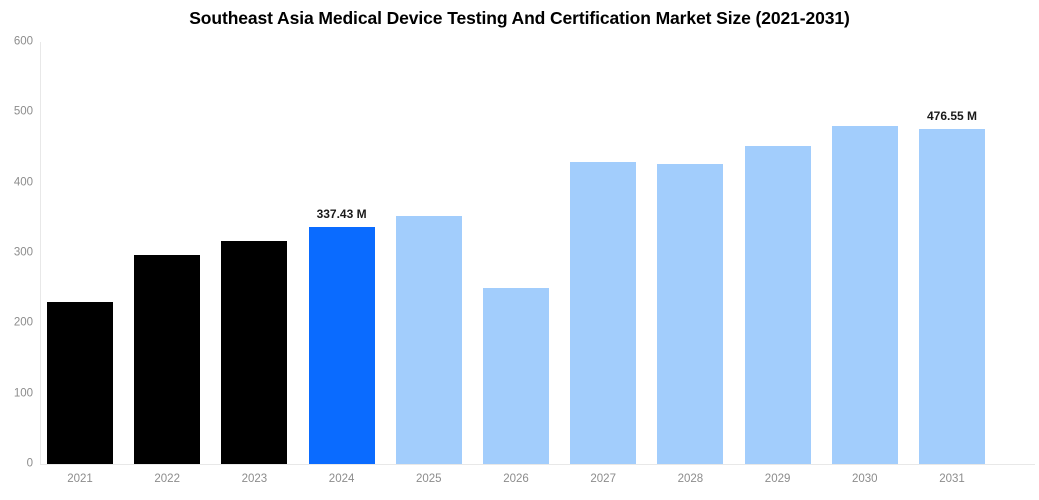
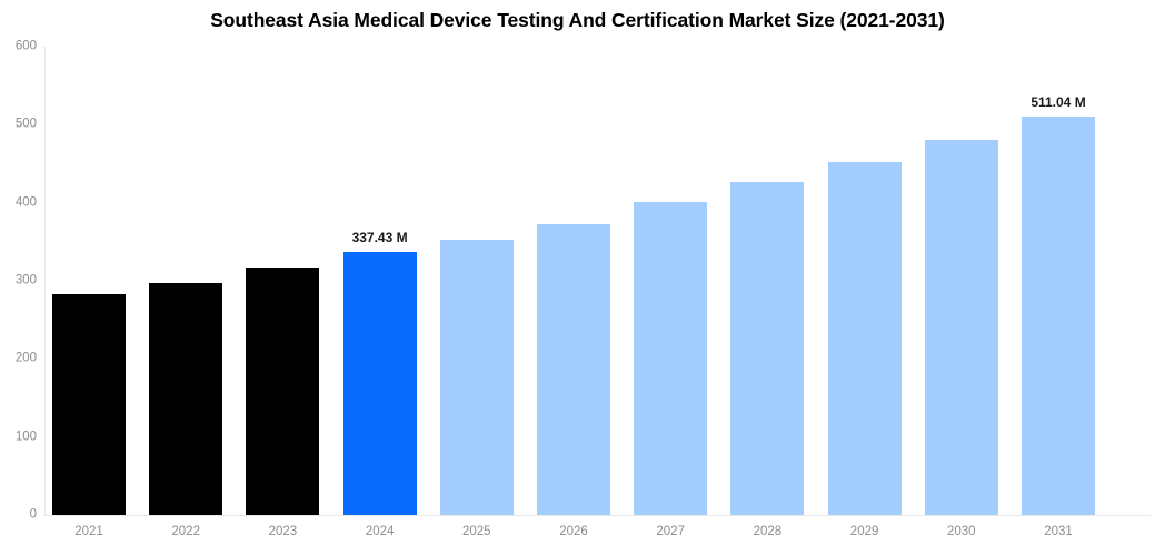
2021: 230 -> 280
2026: 250 -> 370
2027: 430 -> 400
2031: 476.55 -> 511.04
